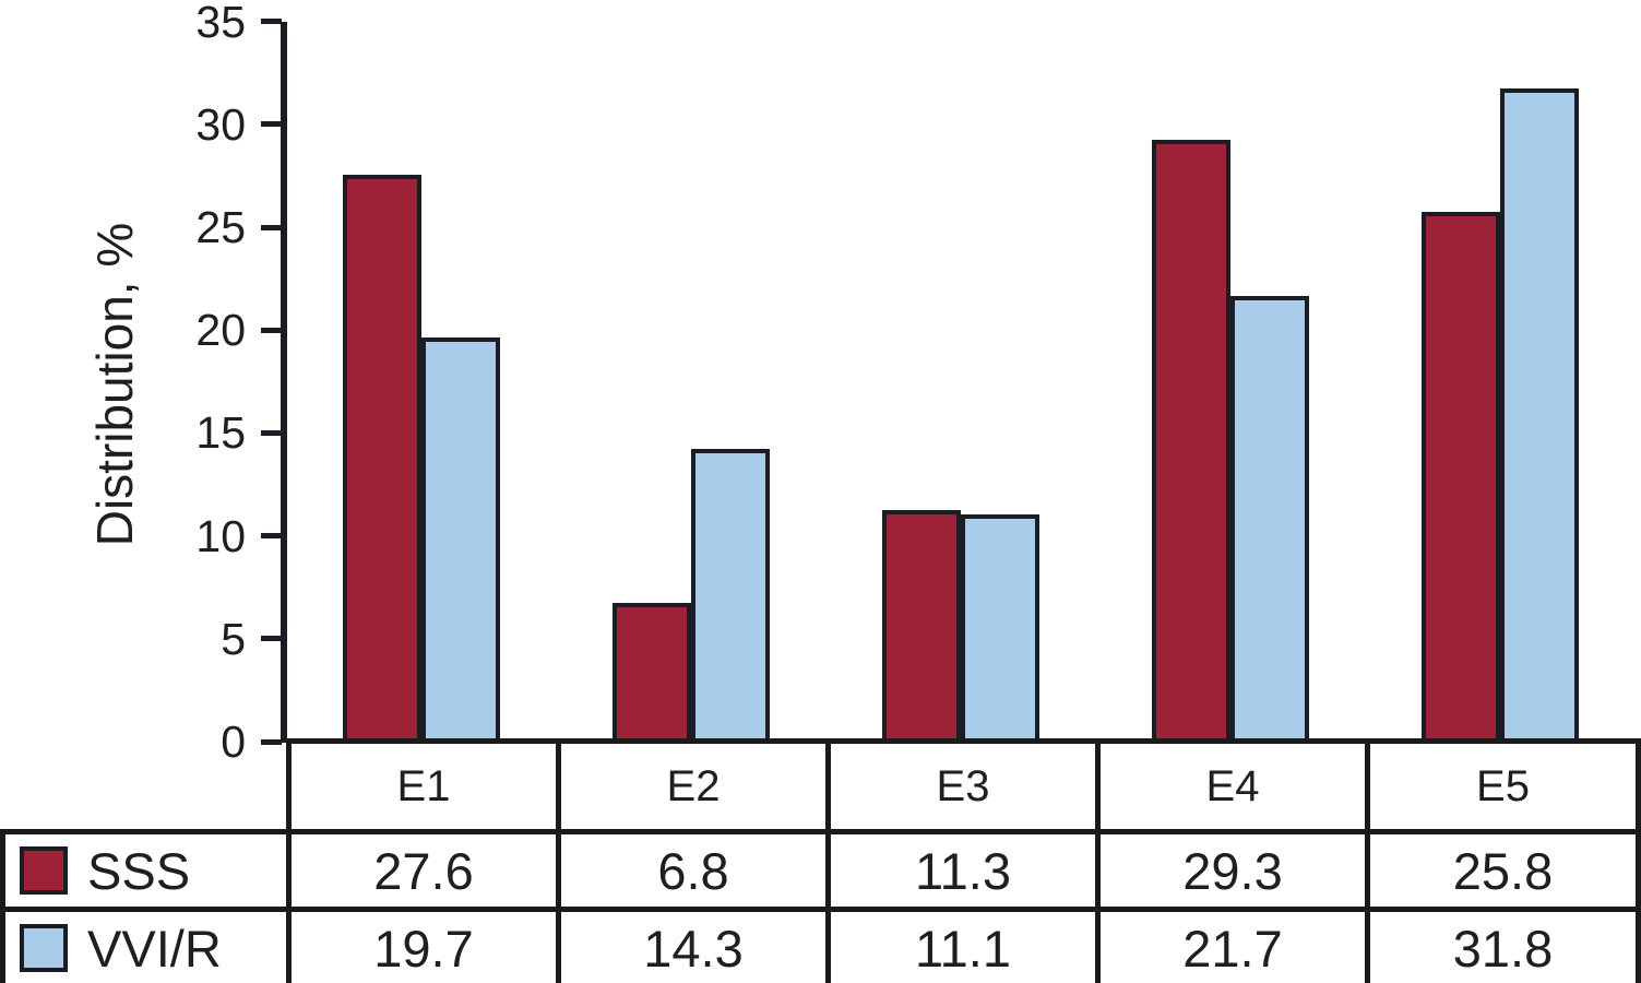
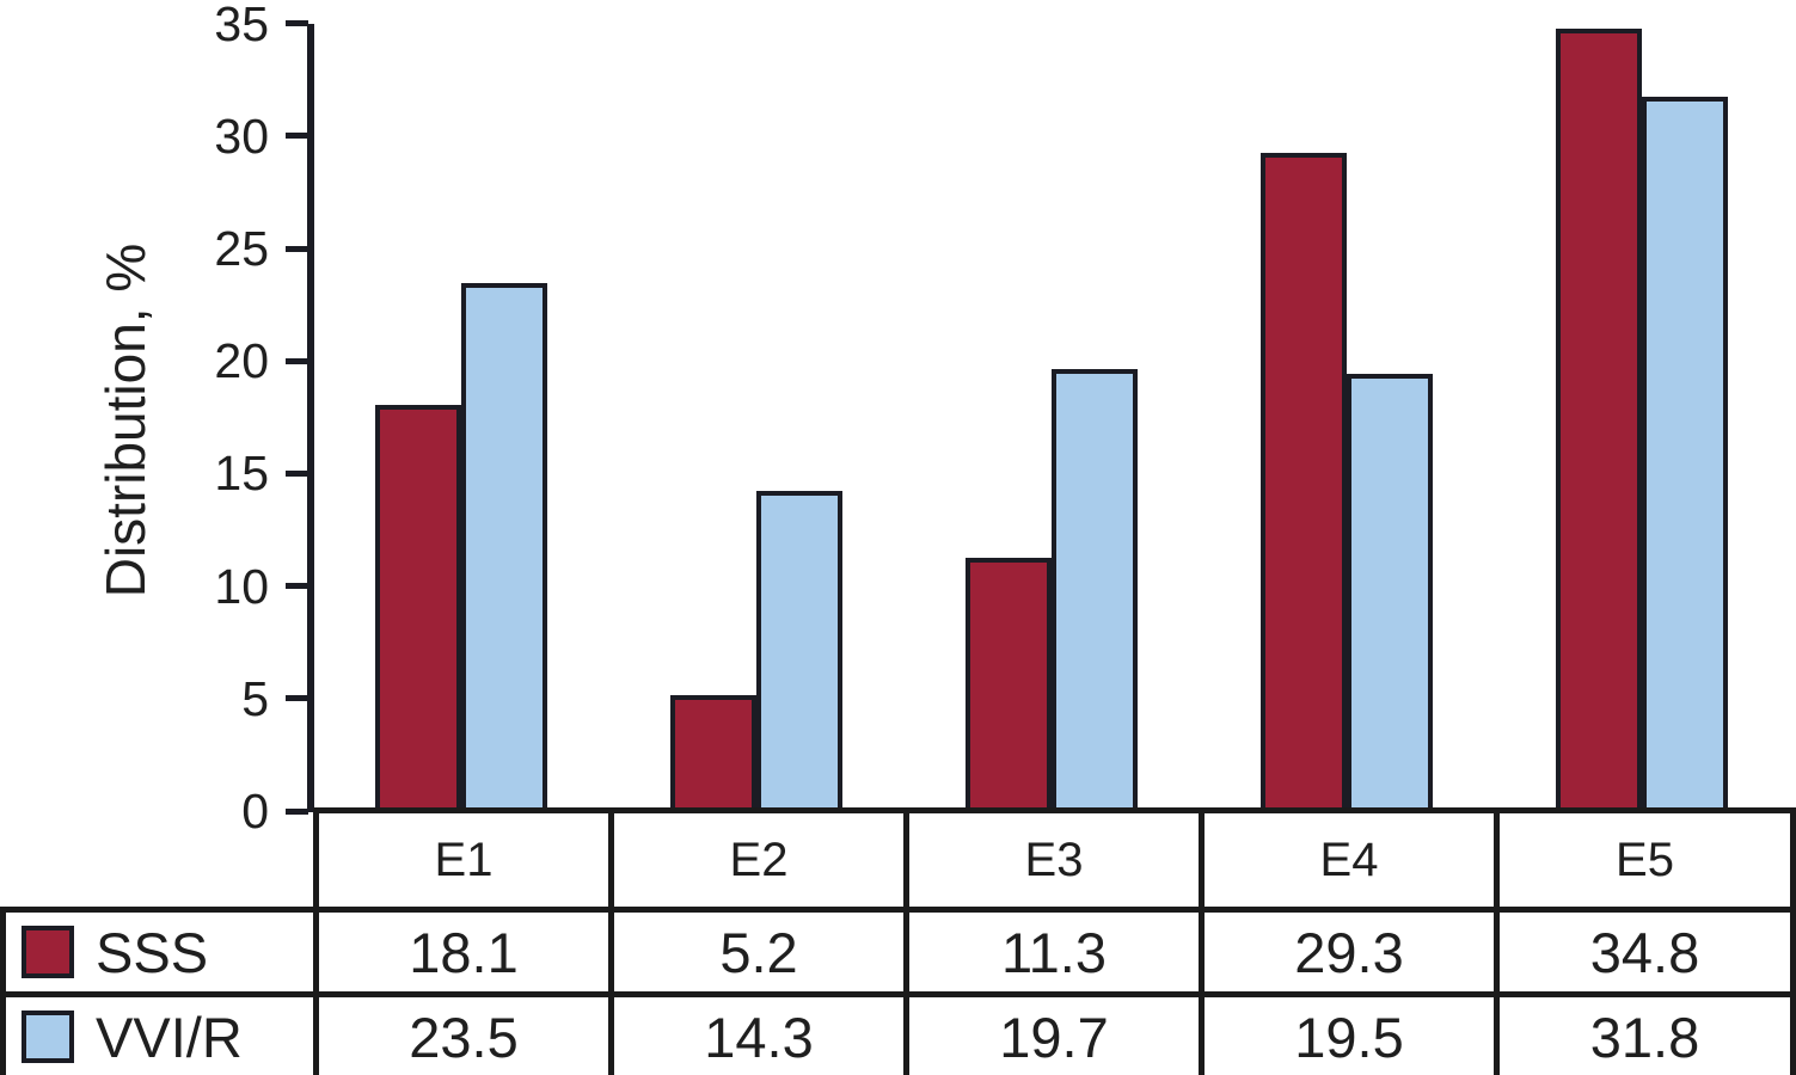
SSS/E1: 27.6 -> 18.1
VVI/R/E1: 19.7 -> 23.5
SSS/E2: 6.8 -> 5.2
VVI/R/E3: 11.1 -> 19.7
VVI/R/E4: 21.7 -> 19.5
SSS/E5: 25.8 -> 34.8
